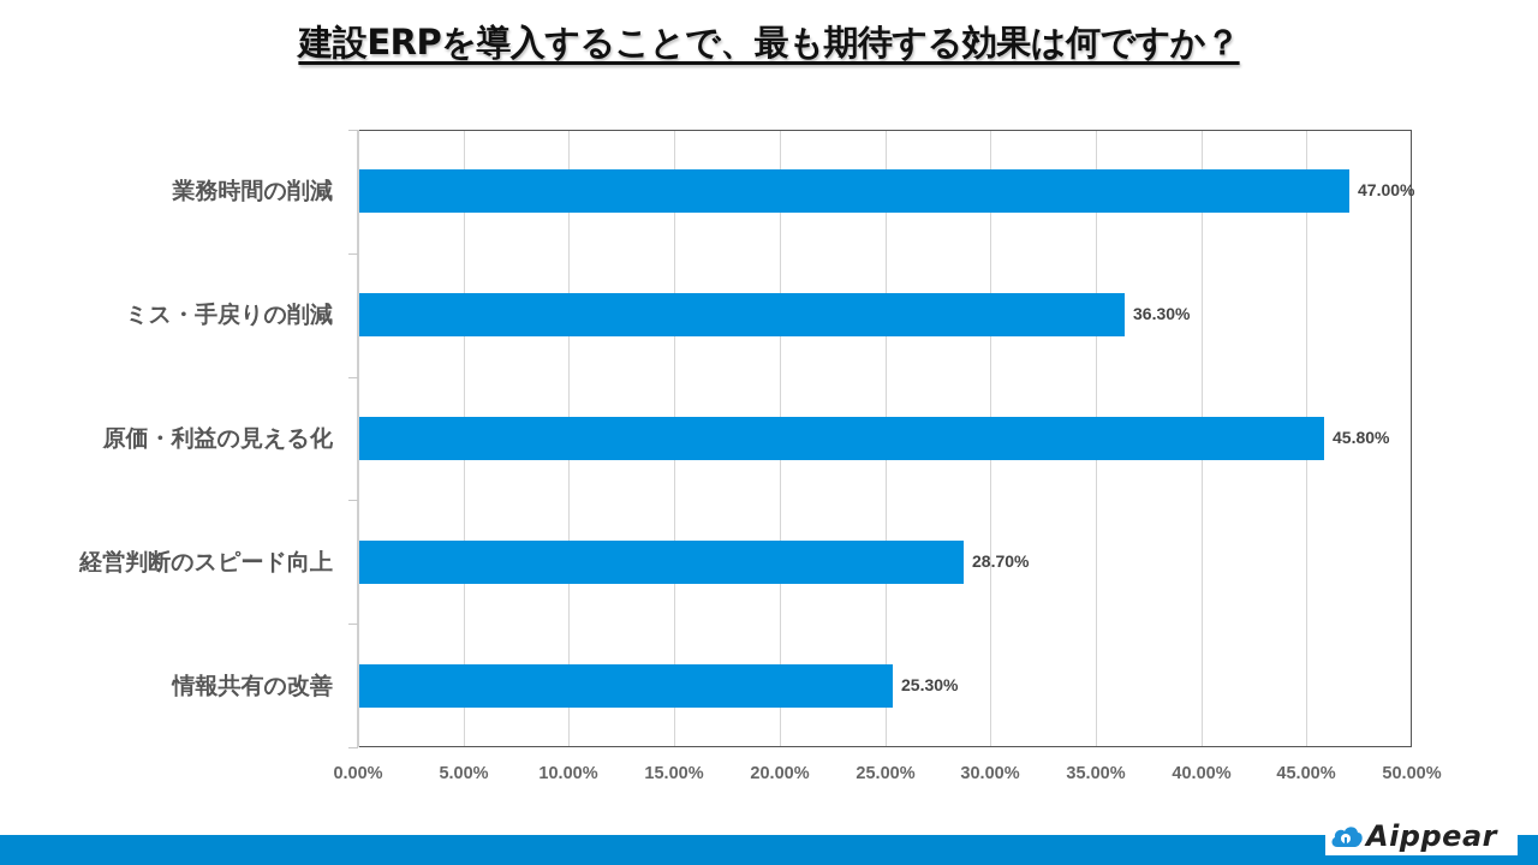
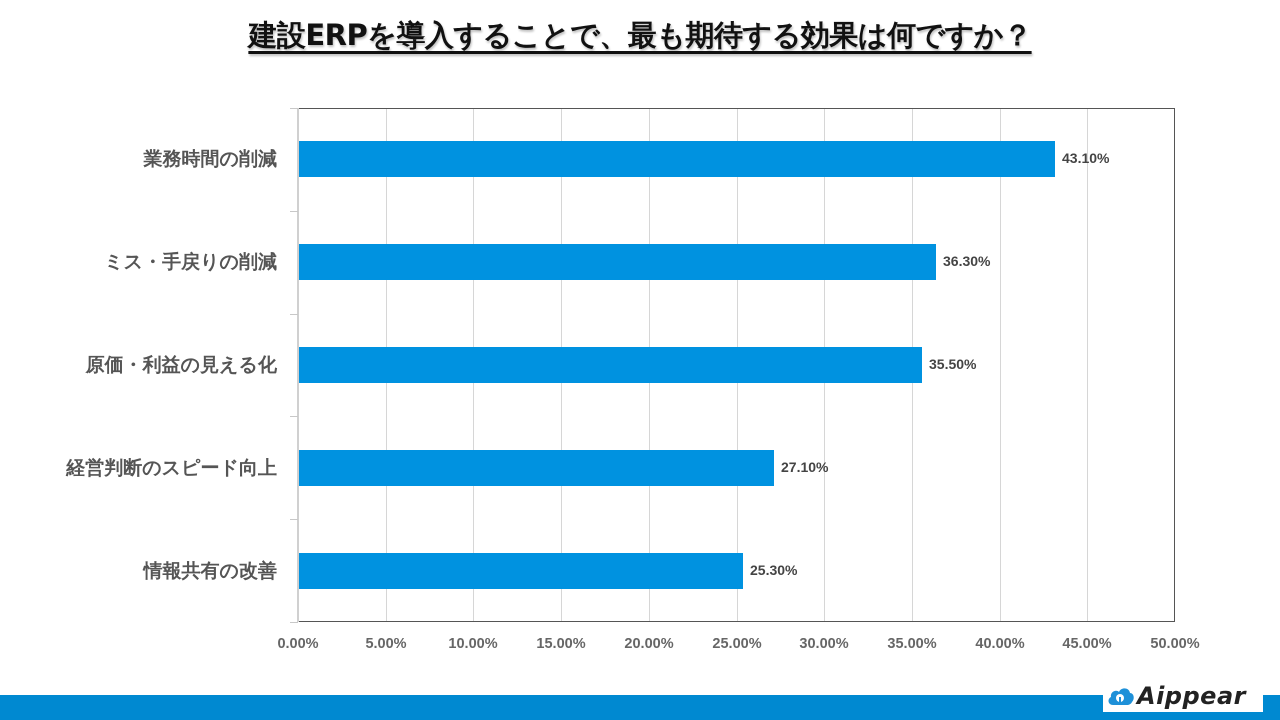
業務時間の削減: 47.00% -> 43.10%
原価・利益の見える化: 45.80% -> 35.50%
経営判断のスピード向上: 28.70% -> 27.10%
